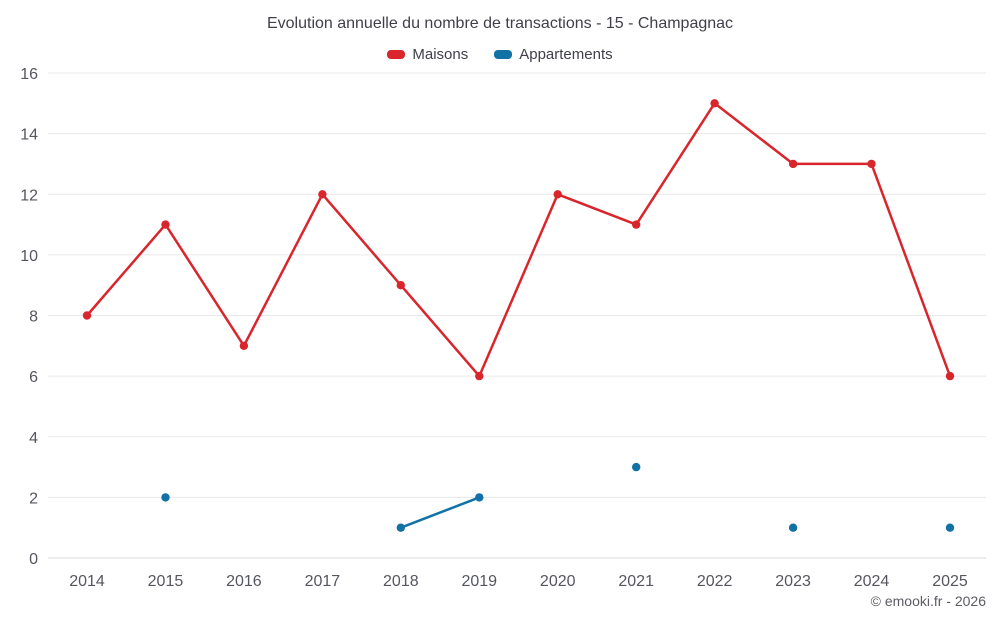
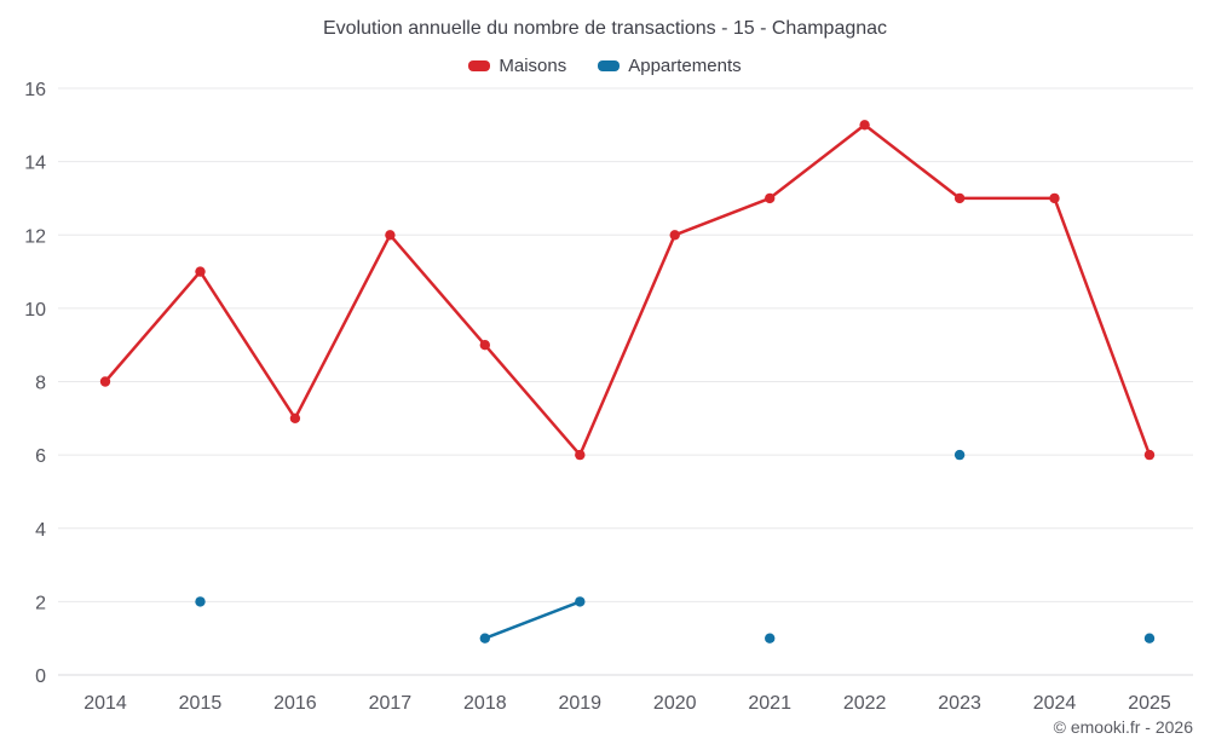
Maisons/2021: 11 -> 13
Appartements/2021: 3 -> 1
Appartements/2023: 1 -> 6
